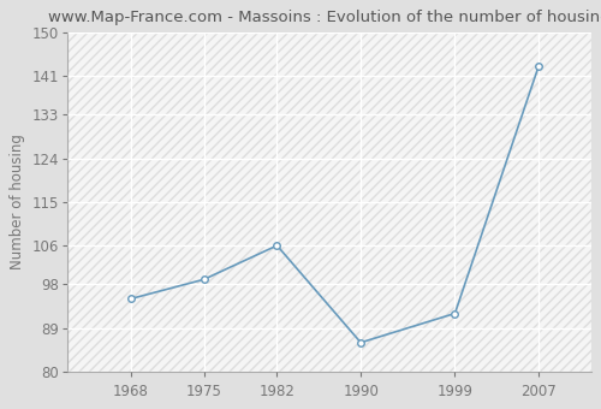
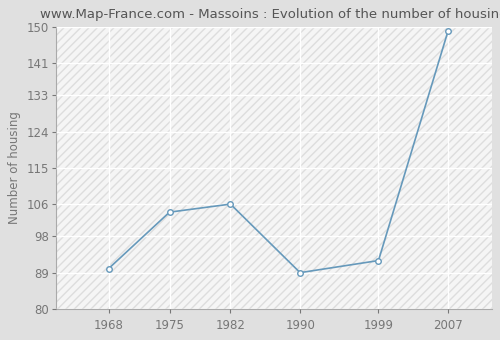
1968: 95 -> 90
1975: 99 -> 104
1990: 86 -> 89
2007: 143 -> 149
